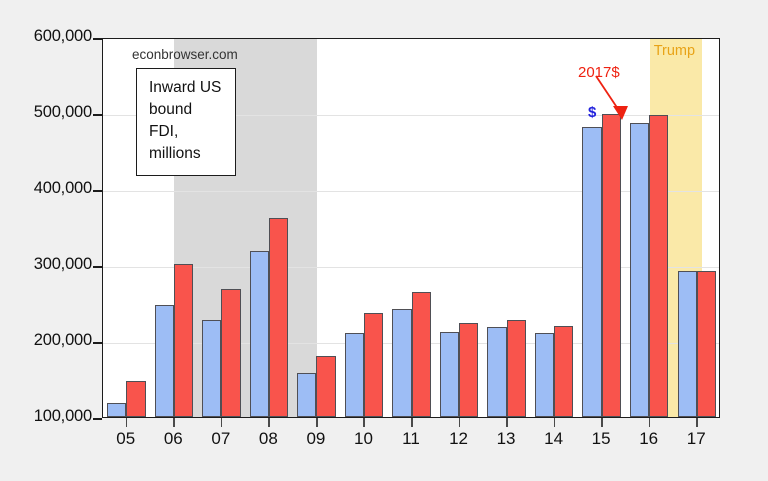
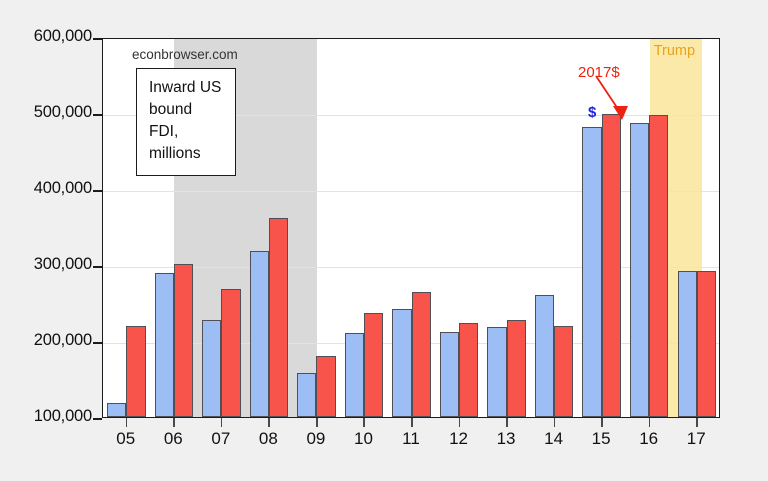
2017$/05: 150000 -> 220000
$/06: 250000 -> 290000
$/14: 210000 -> 260000
